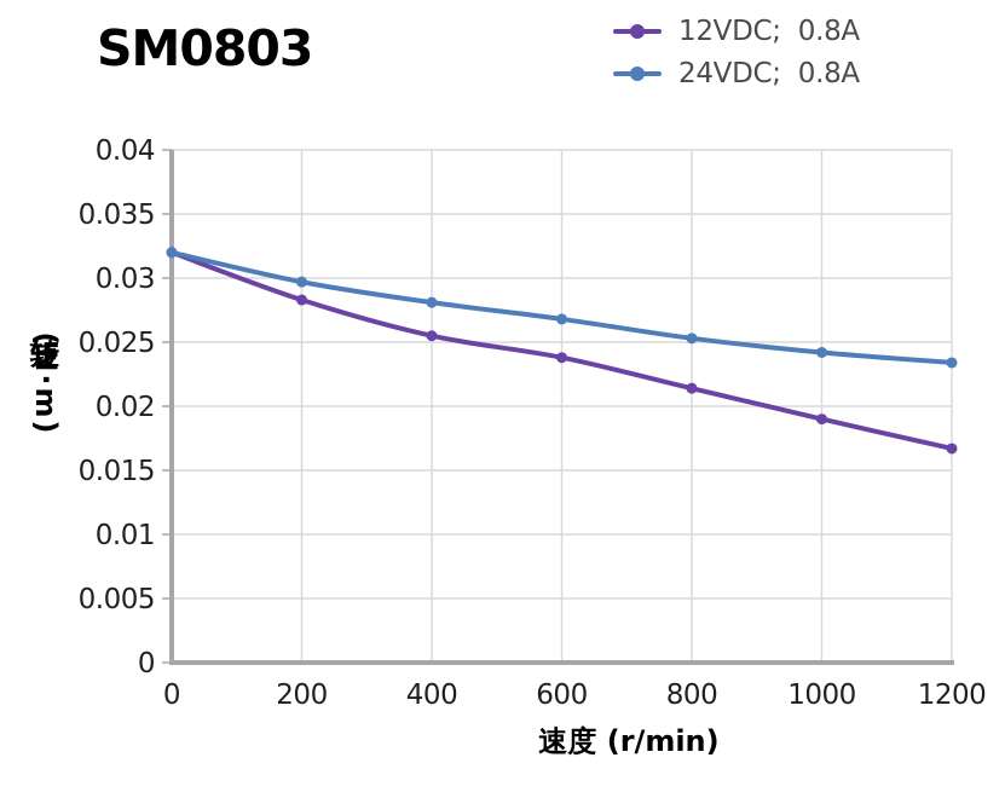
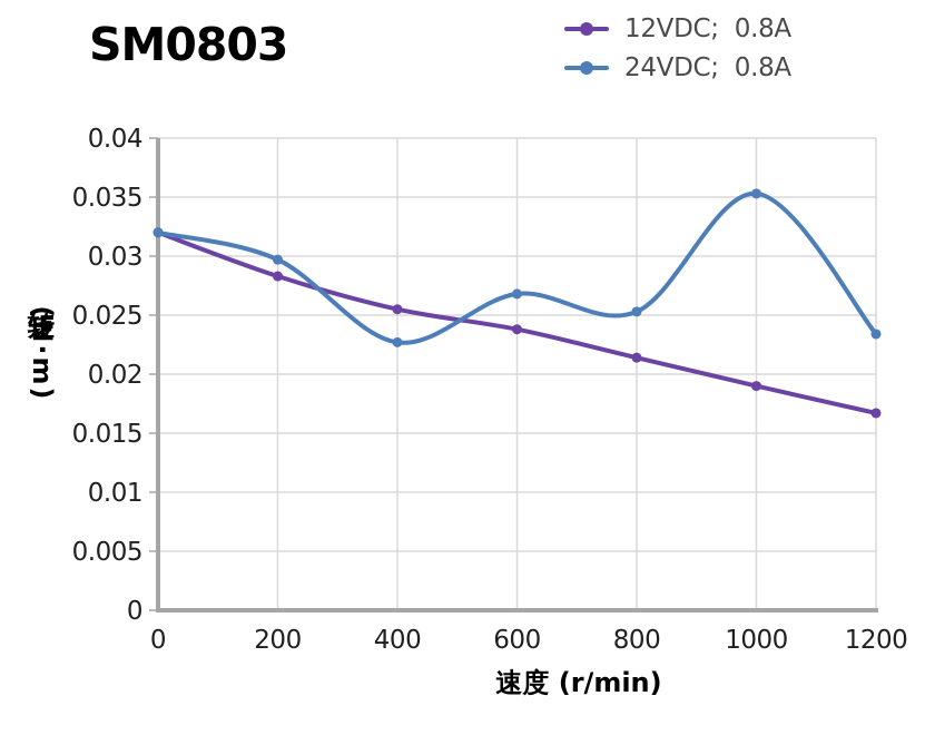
24VDC; 0.8A/400: 0.0281 -> 0.0227
24VDC; 0.8A/1000: 0.0242 -> 0.0353
